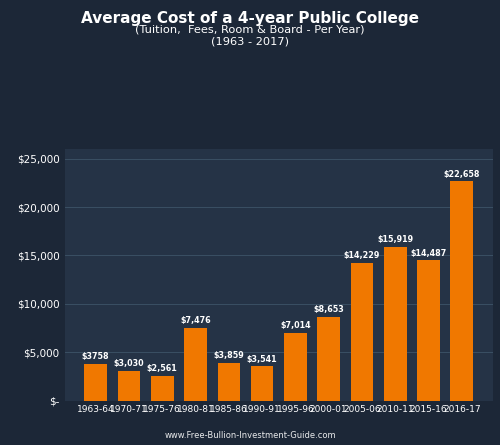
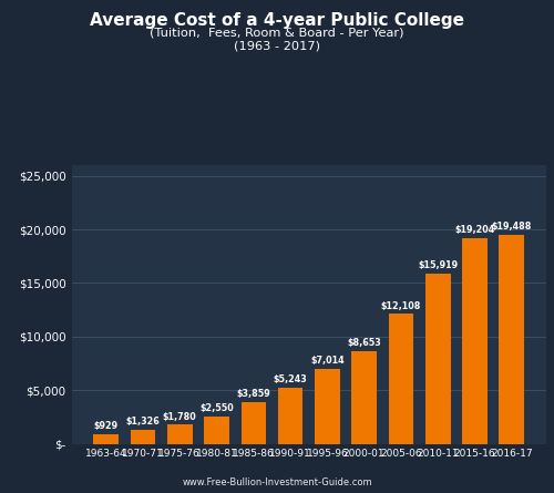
1963-64: $3758 -> $929
1970-71: $3,030 -> $1,326
1975-76: $2,561 -> $1,780
1980-81: $7,476 -> $2,550
1990-91: $3,541 -> $5,243
2005-06: $14,229 -> $12,108
2015-16: $14,487 -> $19,204
2016-17: $22,658 -> $19,488
